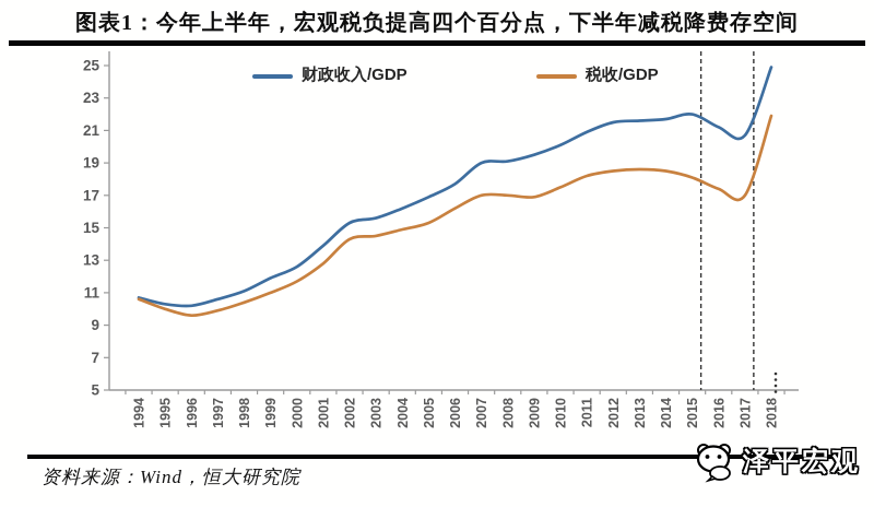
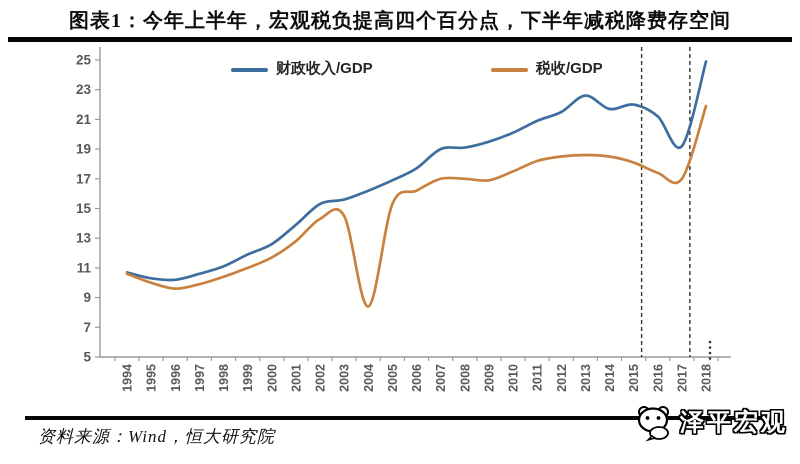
税收/GDP/2004: 14.9 -> 8.4
财政收入/GDP/2013: 21.6 -> 22.6
财政收入/GDP/2017: 20.7 -> 19.2
